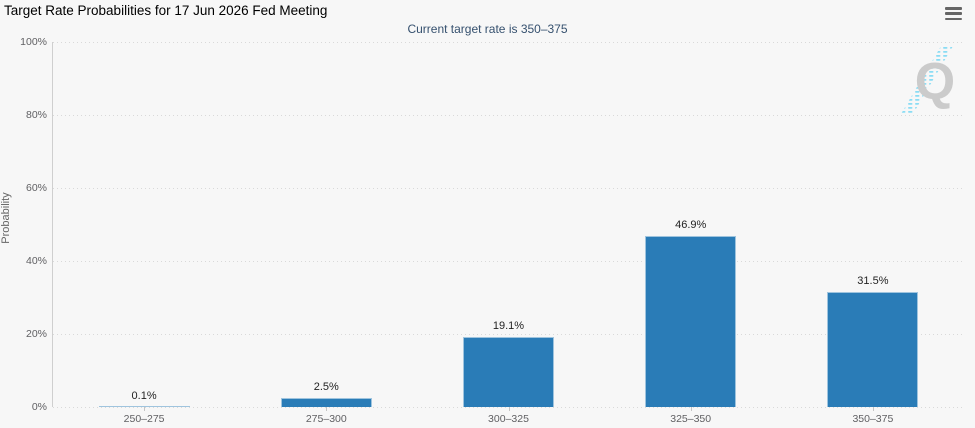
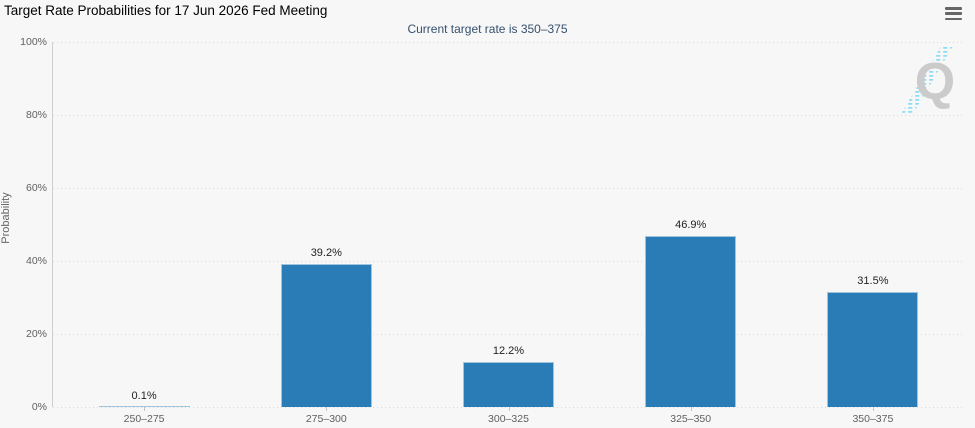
275–300: 2.5% -> 39.2%
300–325: 19.1% -> 12.2%
